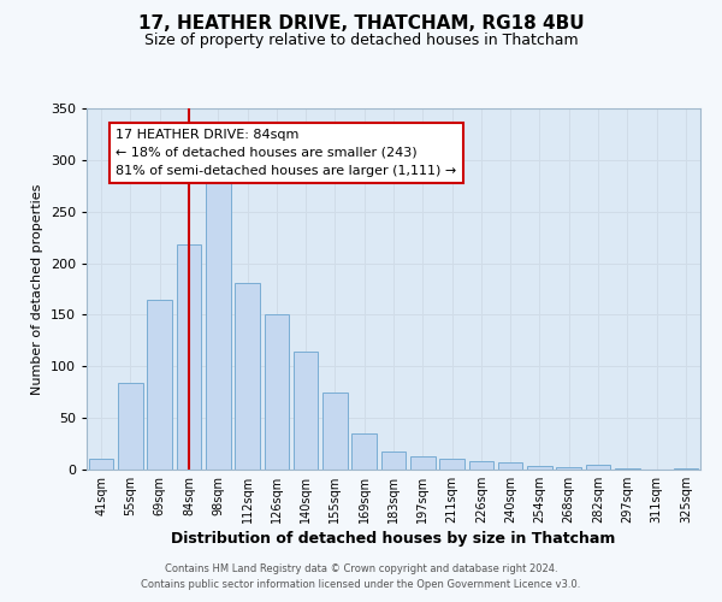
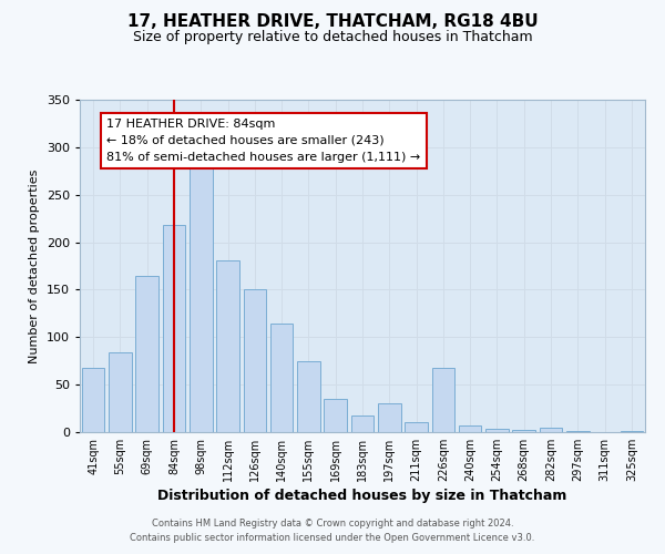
41sqm: 10 -> 68
197sqm: 13 -> 30
226sqm: 8 -> 68
